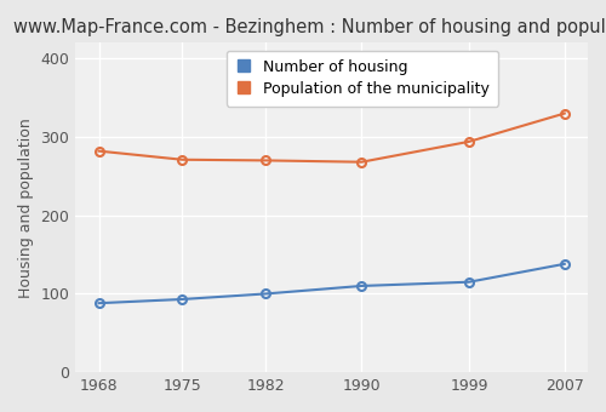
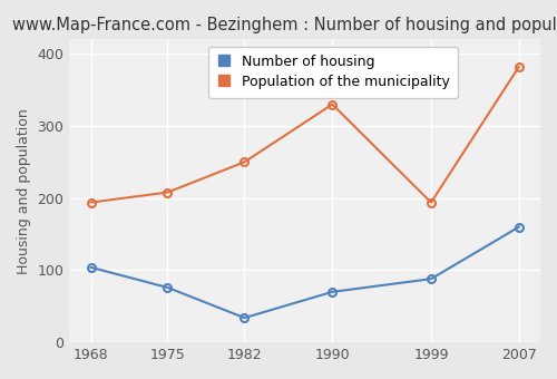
Number of housing/1968: 88 -> 104
Population of the municipality/1968: 282 -> 194
Number of housing/1975: 93 -> 76
Population of the municipality/1975: 271 -> 208
Number of housing/1982: 100 -> 34
Population of the municipality/1982: 270 -> 250
Number of housing/1990: 110 -> 70
Population of the municipality/1990: 268 -> 330
Number of housing/1999: 115 -> 88
Population of the municipality/1999: 294 -> 194
Number of housing/2007: 138 -> 160
Population of the municipality/2007: 330 -> 382
